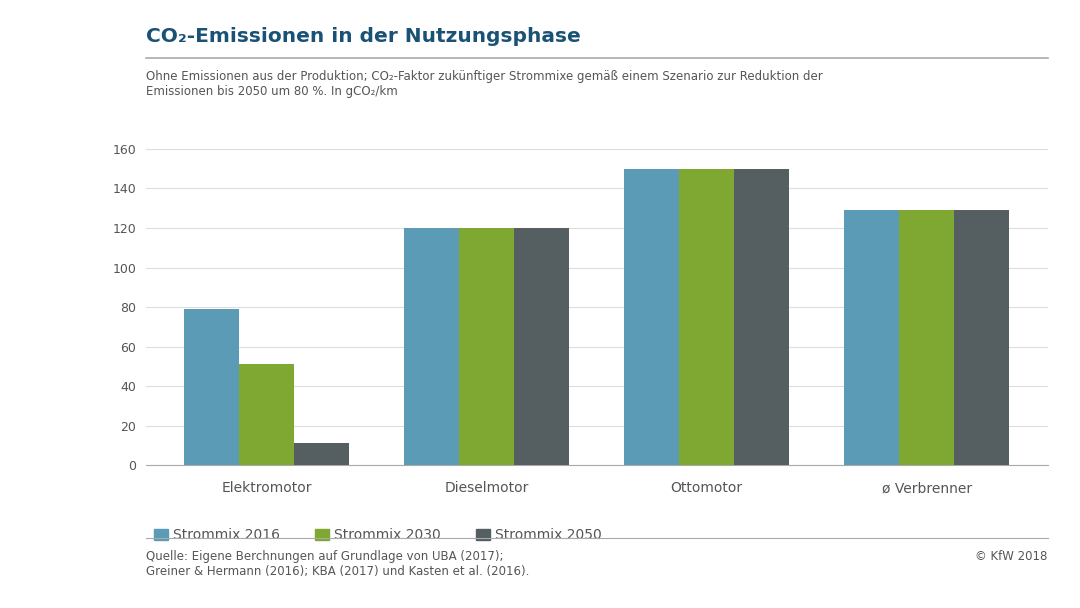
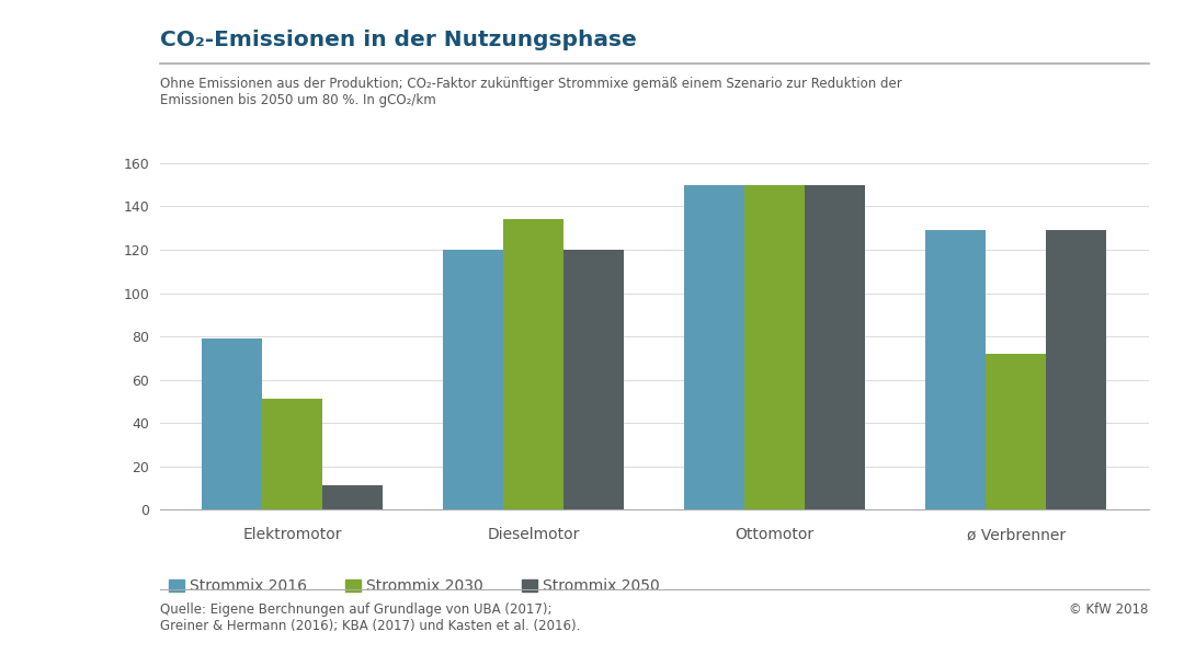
Strommix 2030/Dieselmotor: 120 -> 134
Strommix 2030/ø Verbrenner: 129 -> 72
